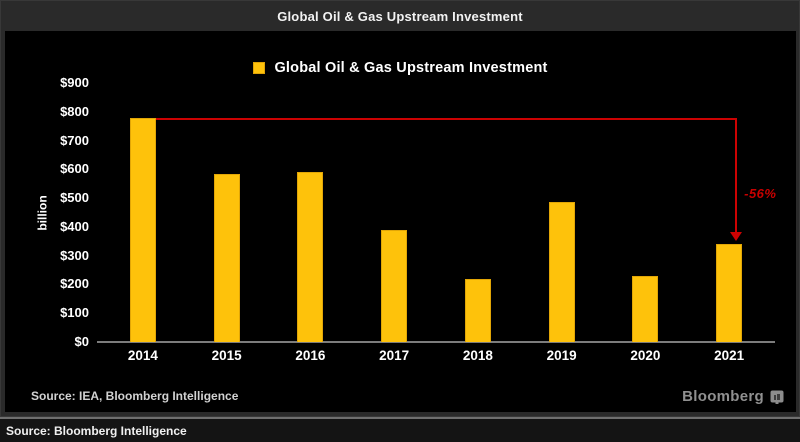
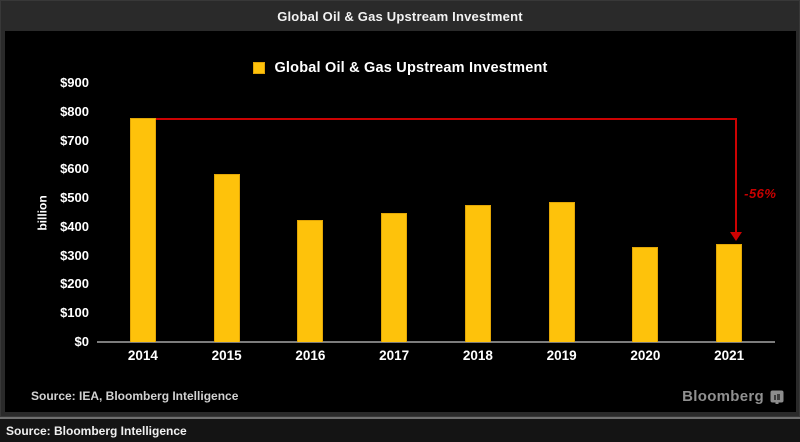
2016: $590 -> $420
2017: $390 -> $450
2018: $220 -> $480
2020: $230 -> $330
